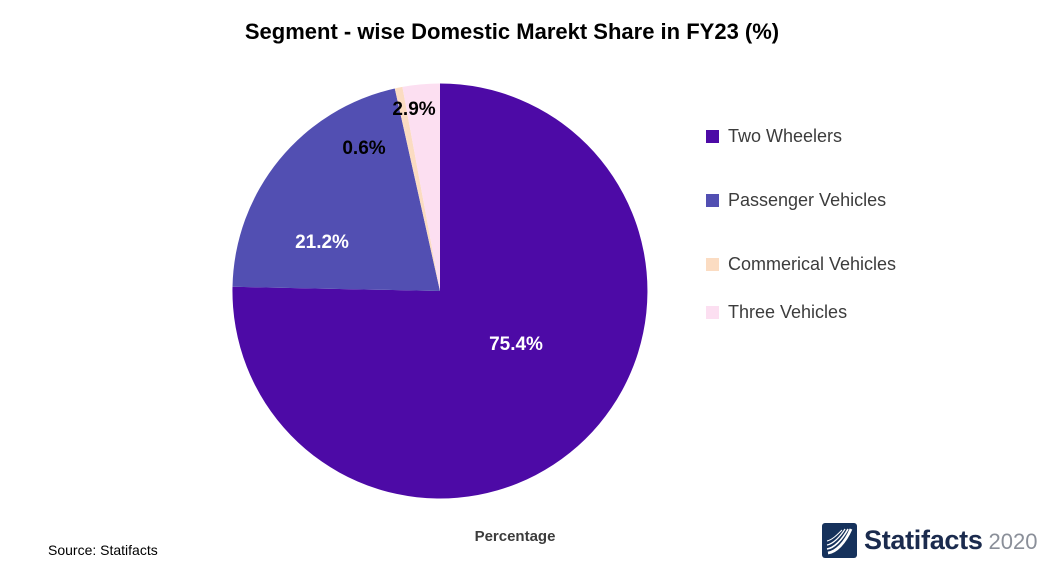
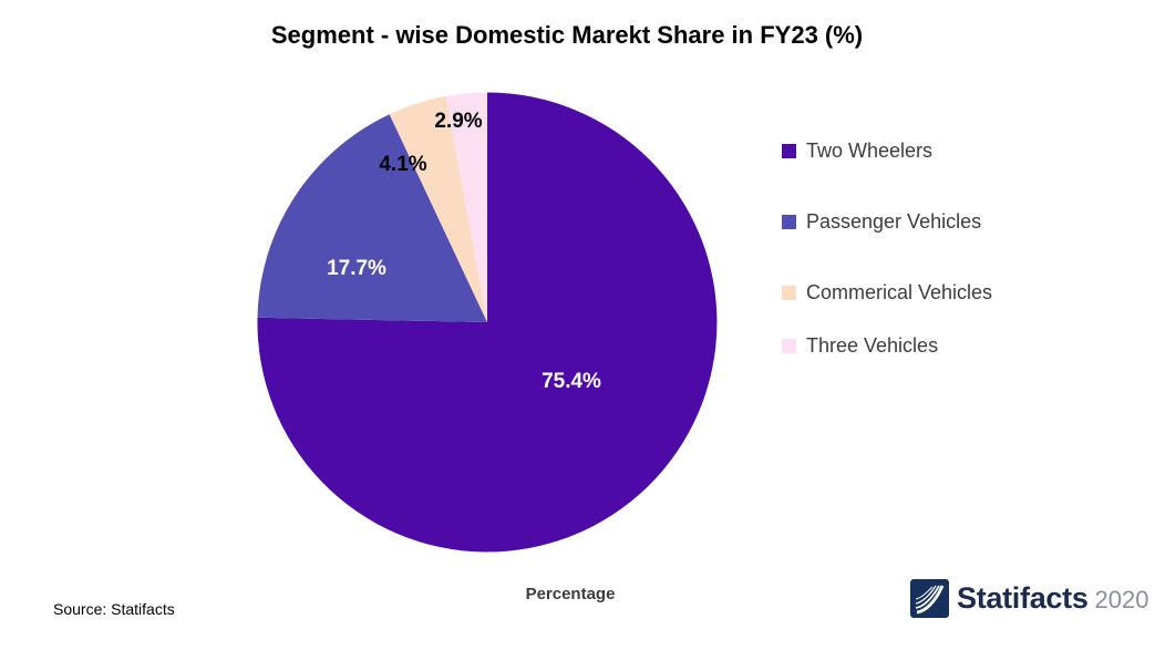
Passenger Vehicles: 21.2% -> 17.7%
Commerical Vehicles: 0.6% -> 4.1%
